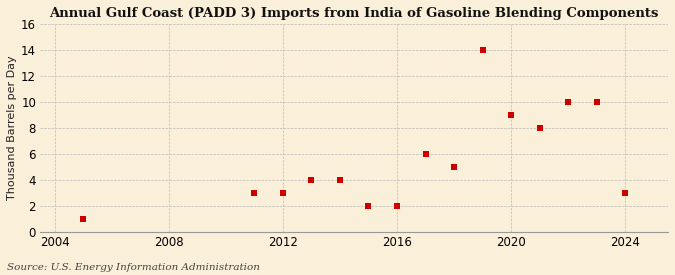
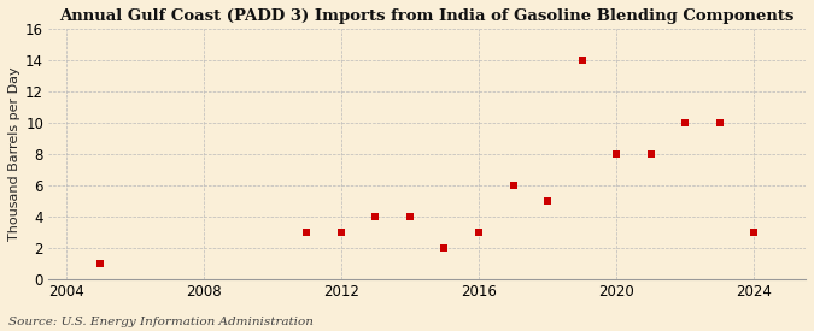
2016: 2 -> 3
2020: 9 -> 8
